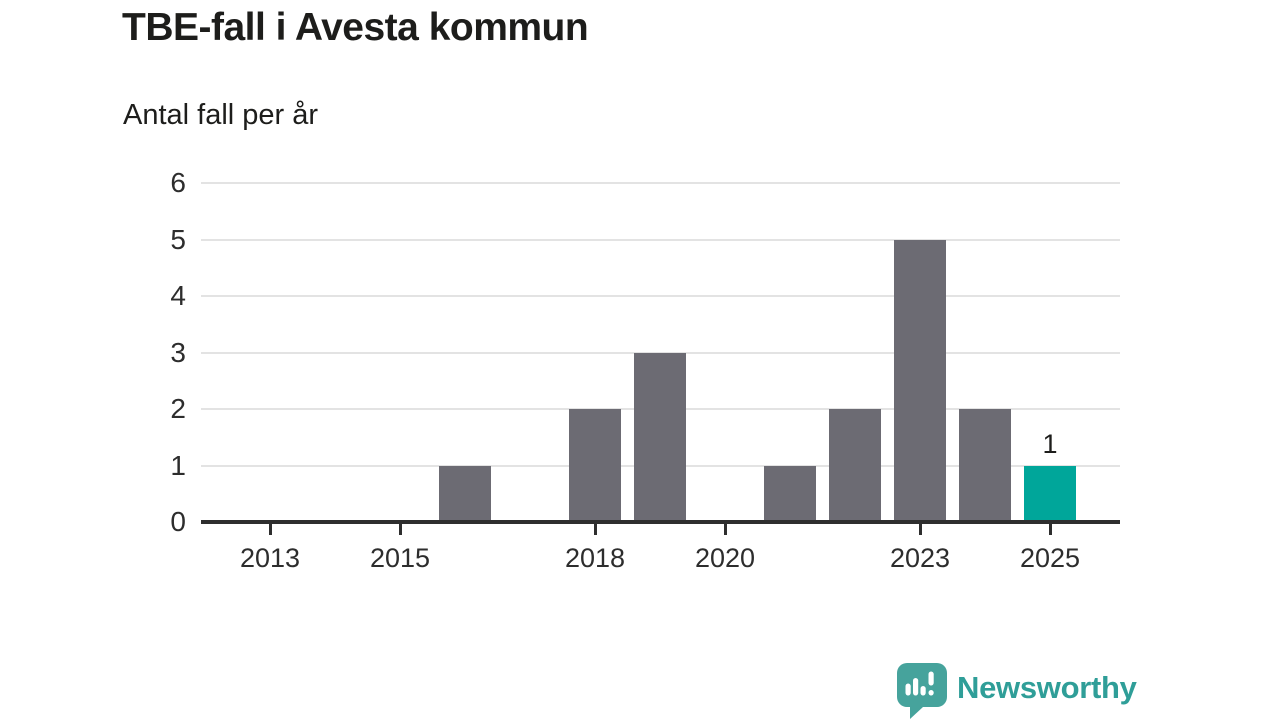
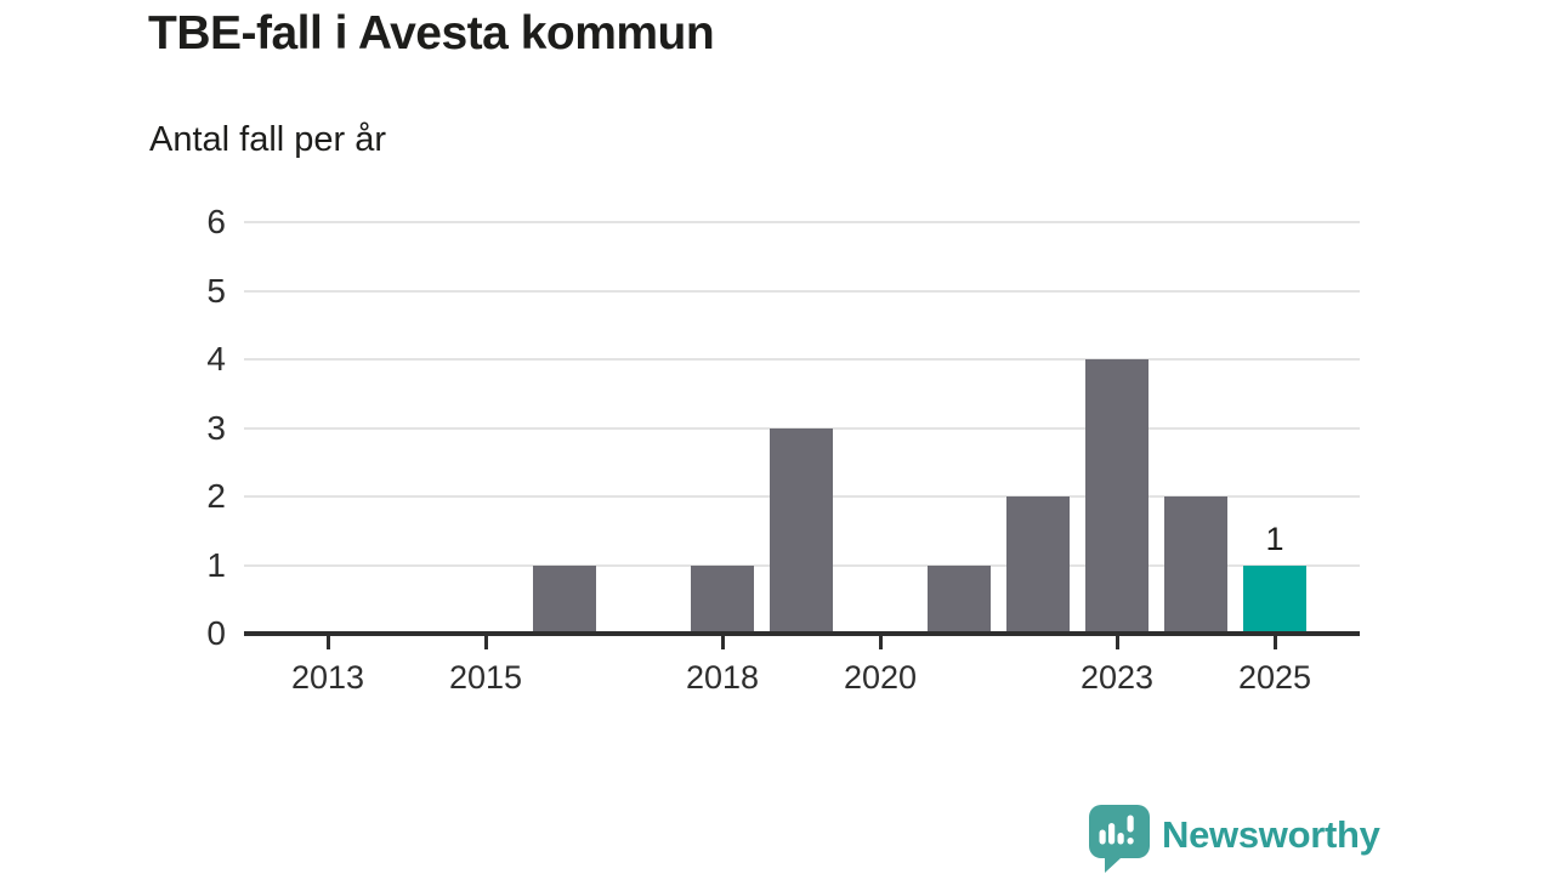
2018: 2 -> 1
2023: 5 -> 4
